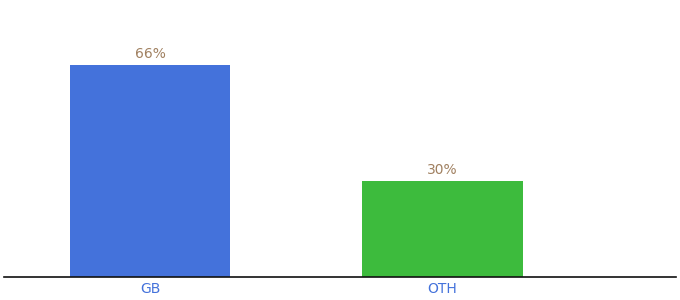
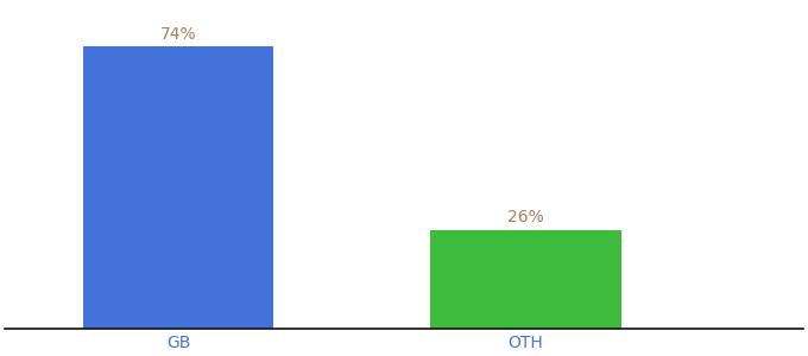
GB: 66% -> 74%
OTH: 30% -> 26%
